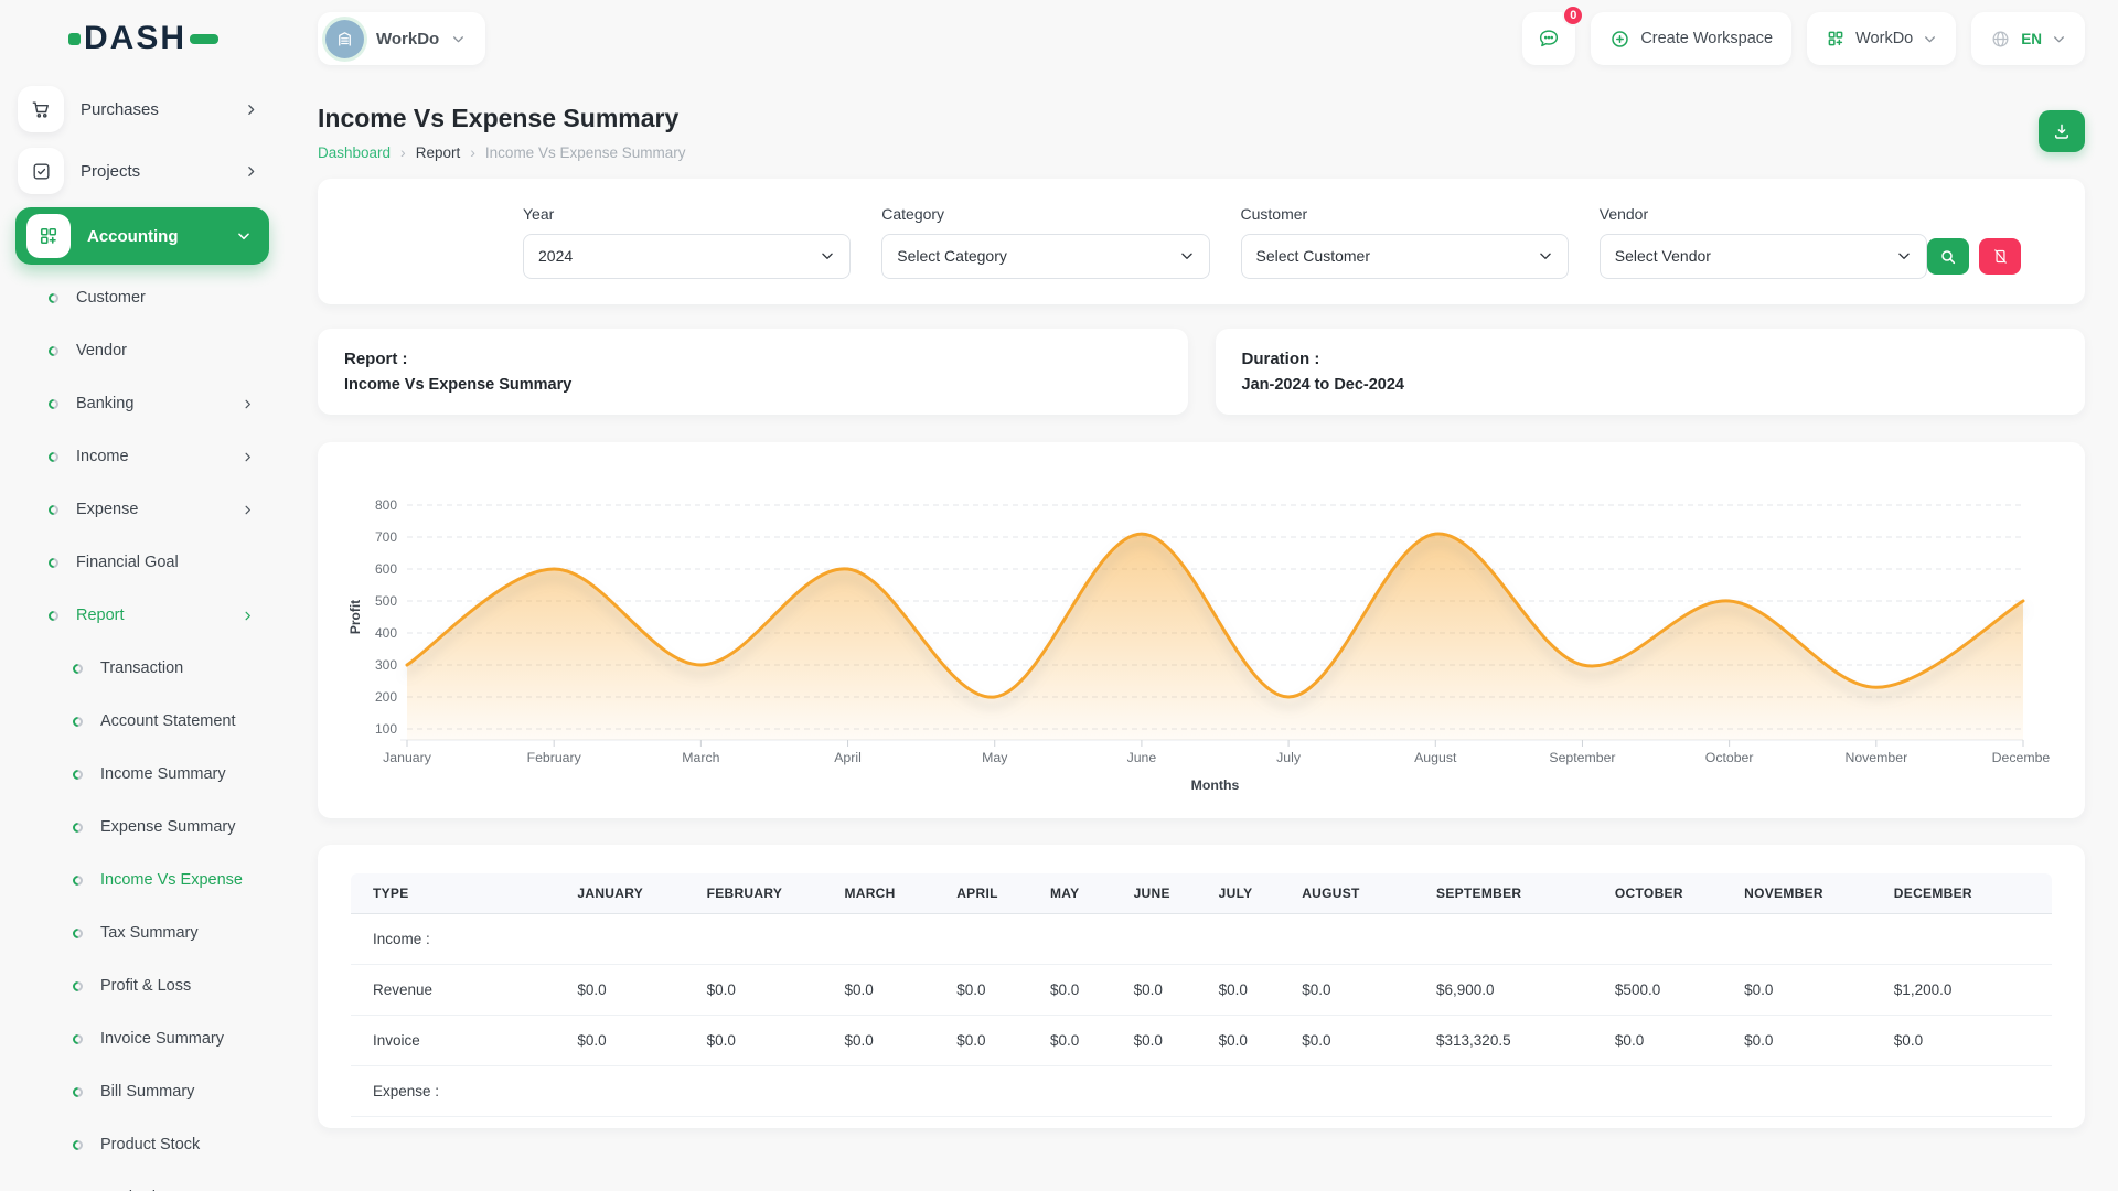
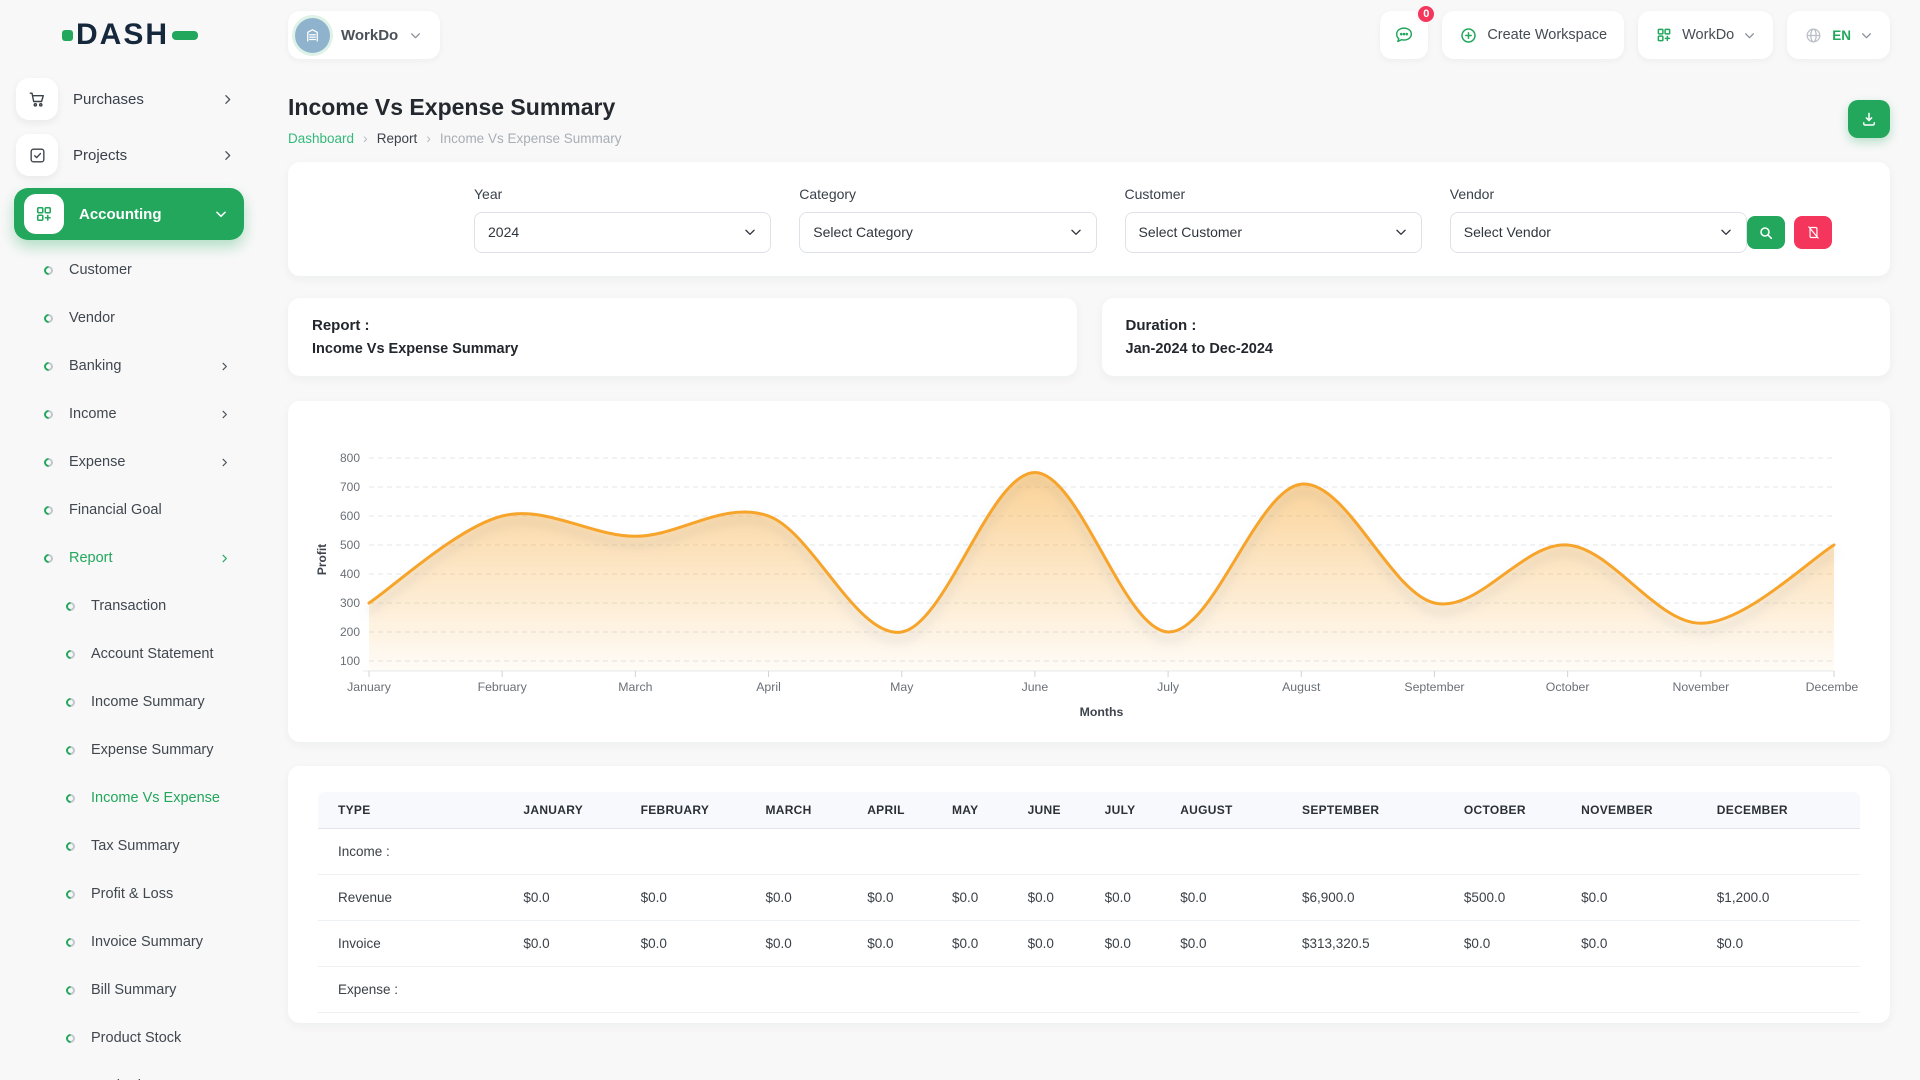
March: 300 -> 530
June: 710 -> 750
